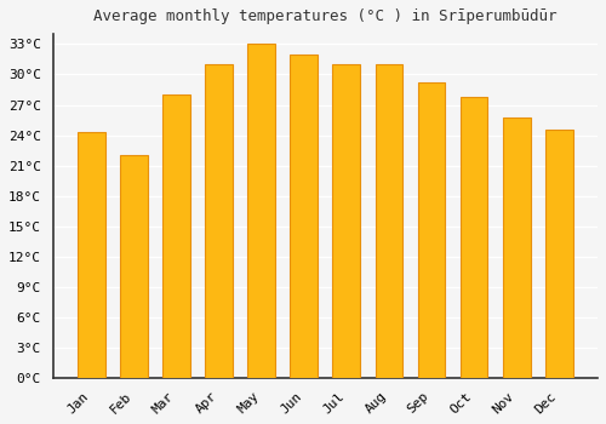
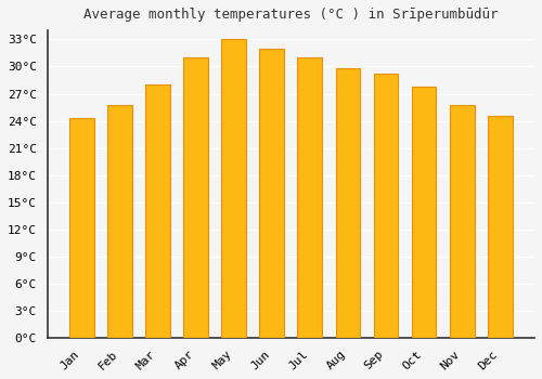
Feb: 22.0°C -> 25.8°C
Aug: 31.0°C -> 29.8°C
